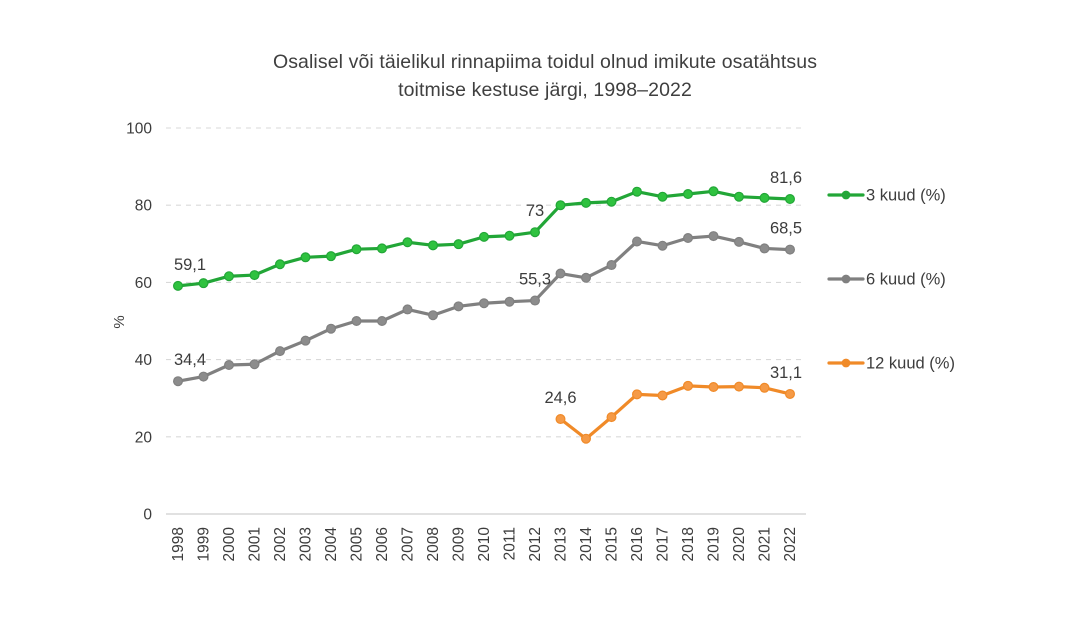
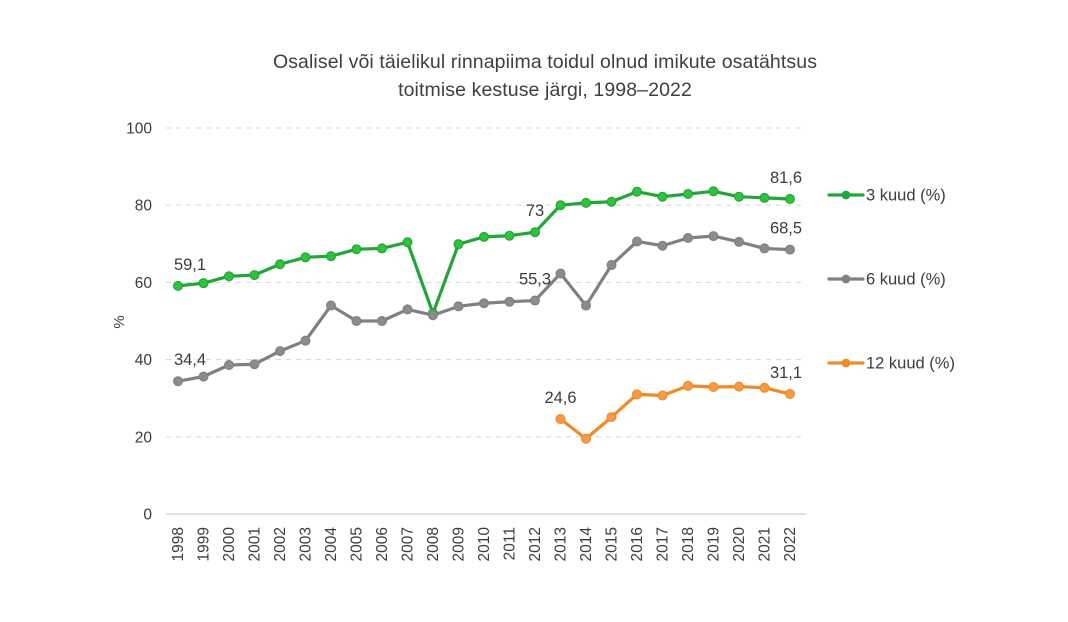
6 kuud (%)/2004: 48 -> 54
3 kuud (%)/2008: 70 -> 52
6 kuud (%)/2014: 61 -> 54
